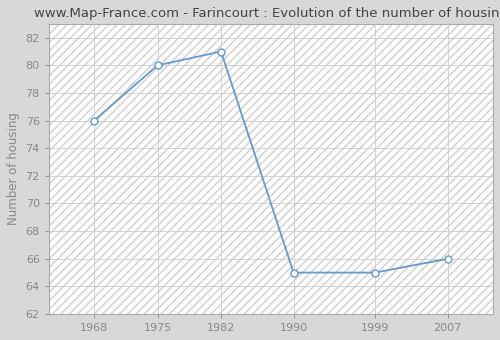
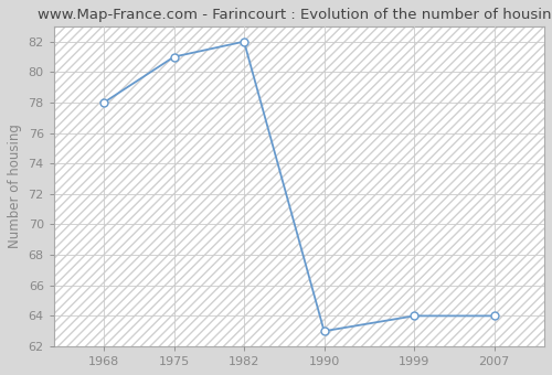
1968: 76 -> 78
1975: 80 -> 81
1982: 81 -> 82
1990: 65 -> 63
1999: 65 -> 64
2007: 66 -> 64
